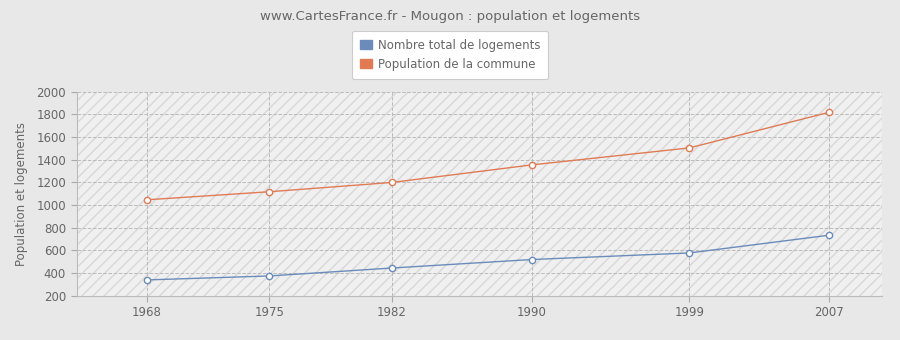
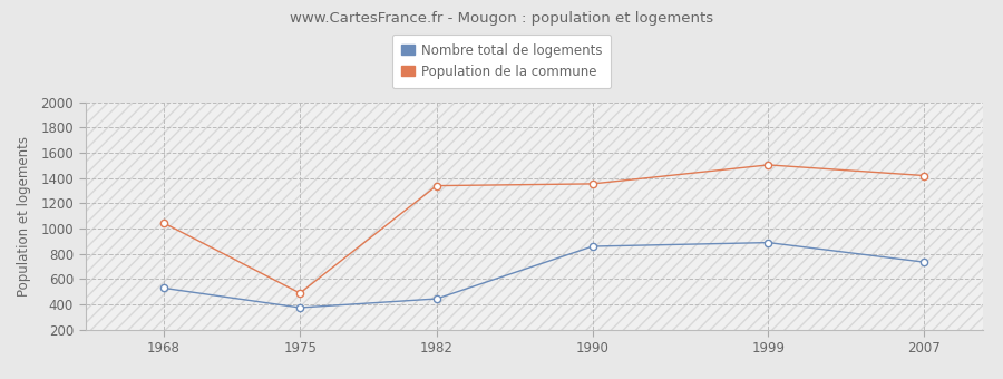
Nombre total de logements/1968: 340 -> 530
Population de la commune/1975: 1120 -> 490
Population de la commune/1982: 1200 -> 1340
Nombre total de logements/1990: 520 -> 860
Nombre total de logements/1999: 580 -> 890
Population de la commune/2007: 1820 -> 1420
